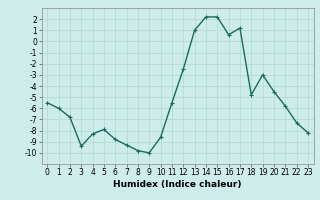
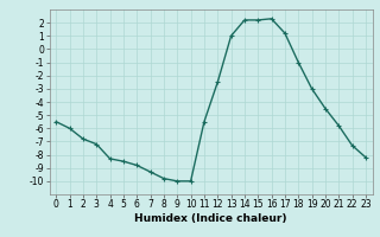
3: -9.4 -> -7.2
5: -7.9 -> -8.5
10: -8.6 -> -10.0
16: 0.6 -> 2.3
18: -4.8 -> -1.0
